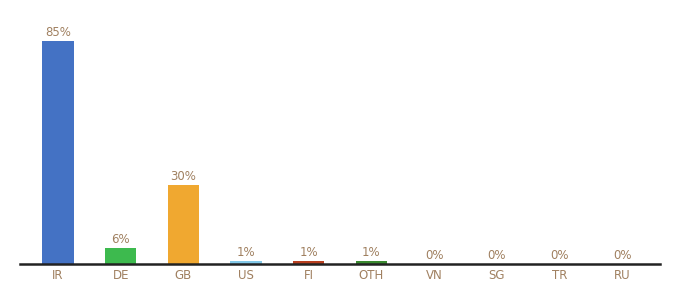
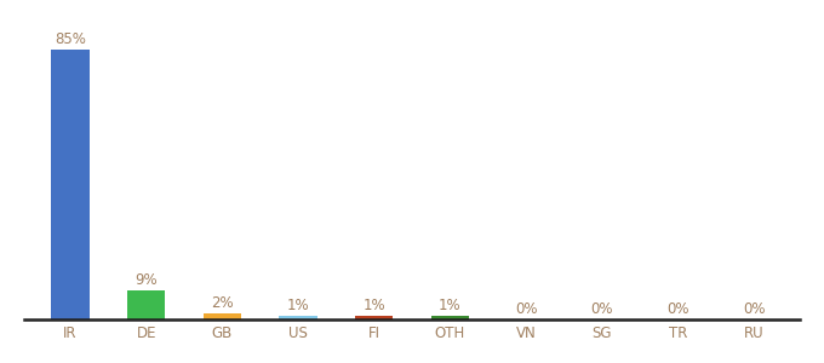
DE: 6% -> 9%
GB: 30% -> 2%
